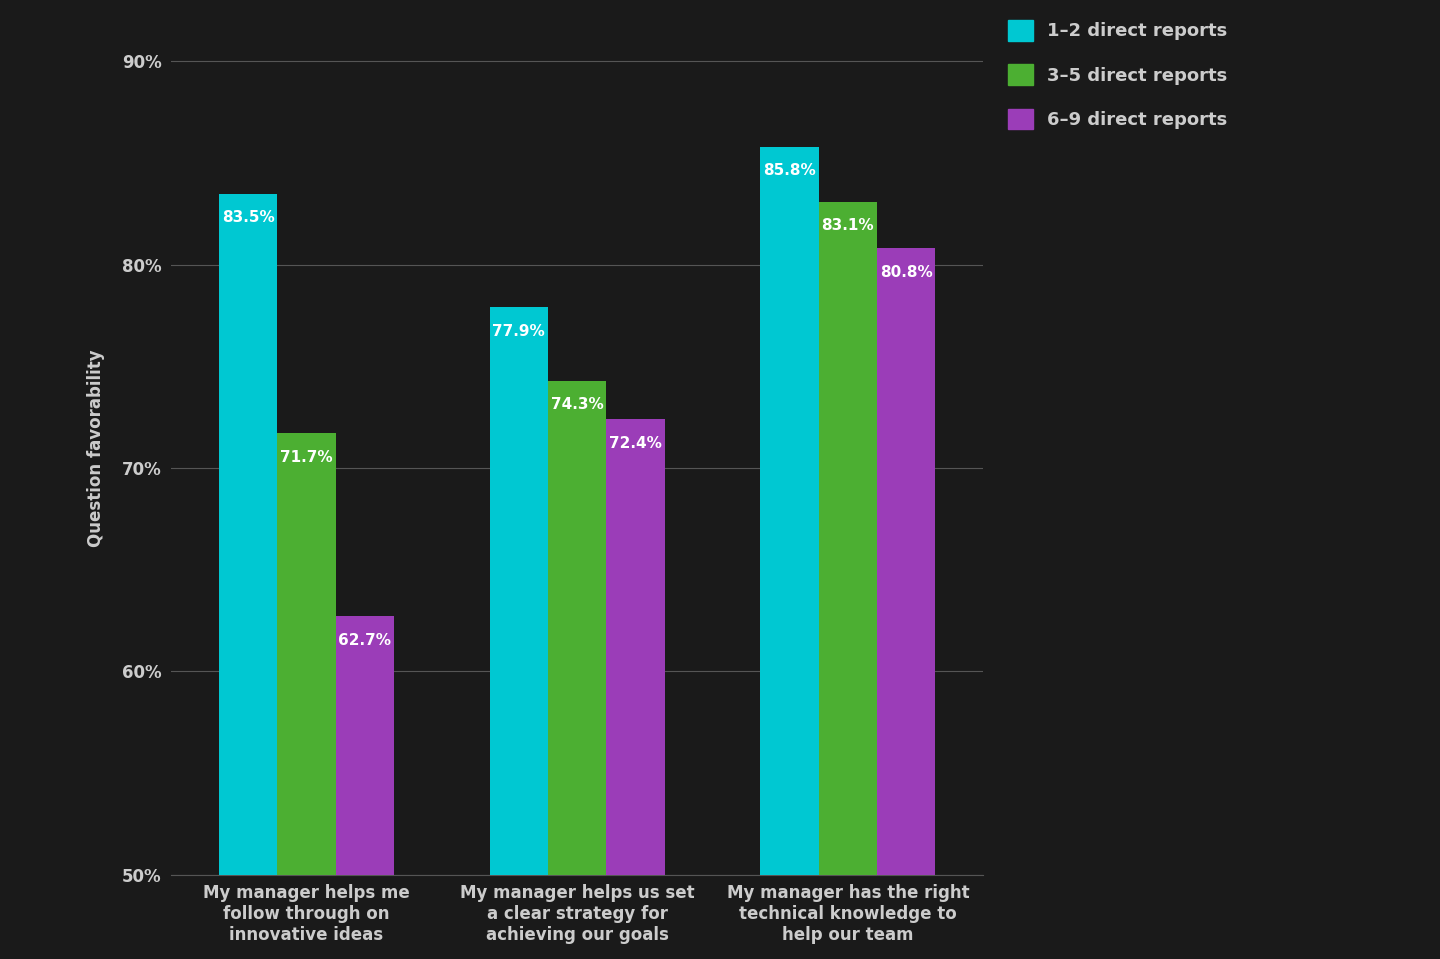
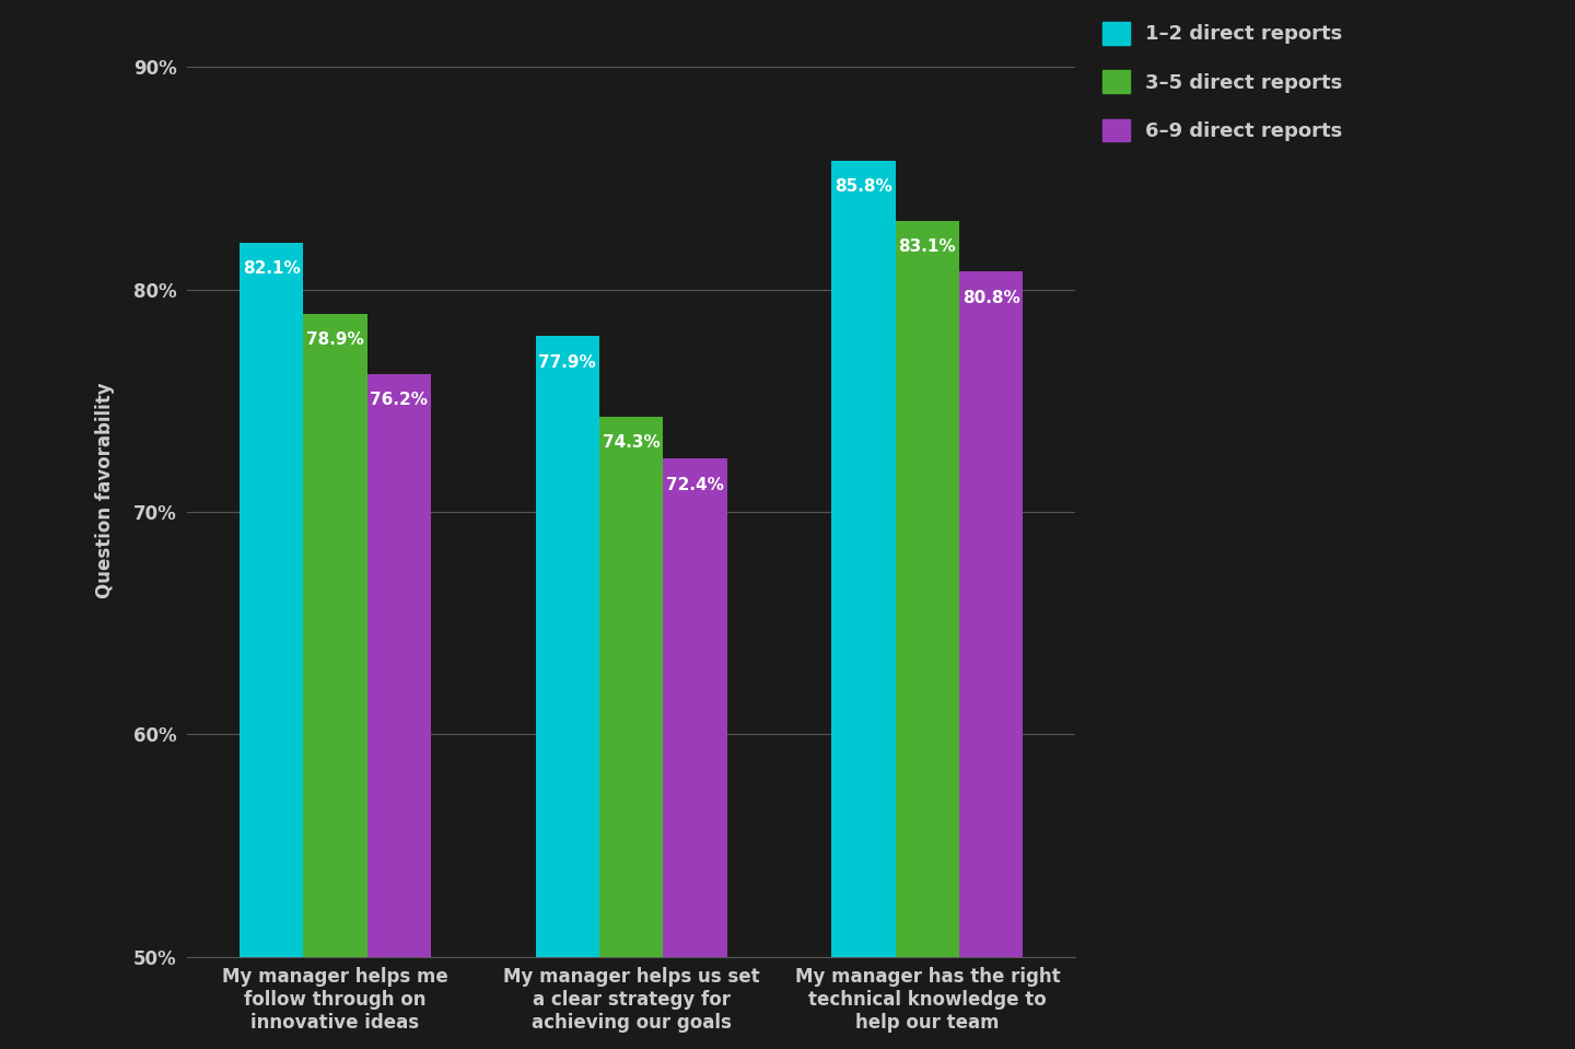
1–2 direct reports/My manager helps me follow through on innovative ideas: 83.5% -> 82.1%
3–5 direct reports/My manager helps me follow through on innovative ideas: 71.7% -> 78.9%
6–9 direct reports/My manager helps me follow through on innovative ideas: 62.7% -> 76.2%
